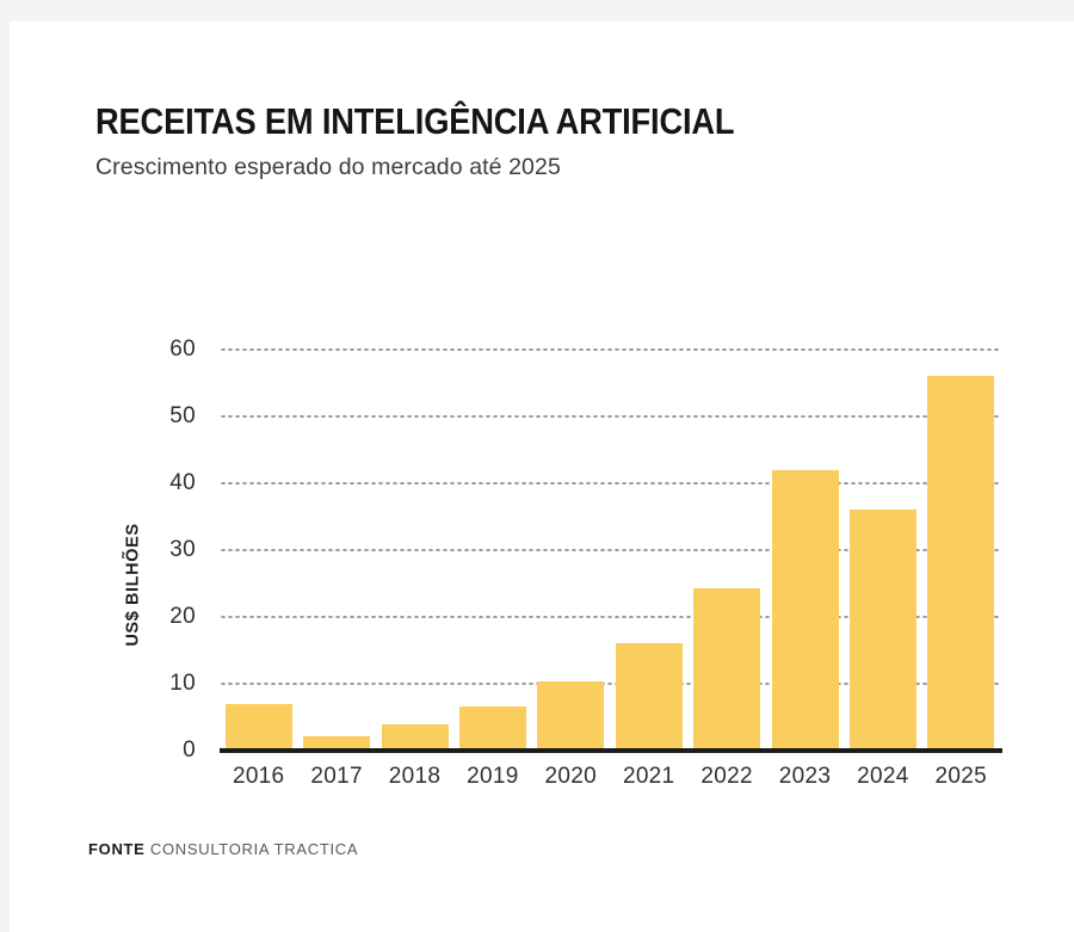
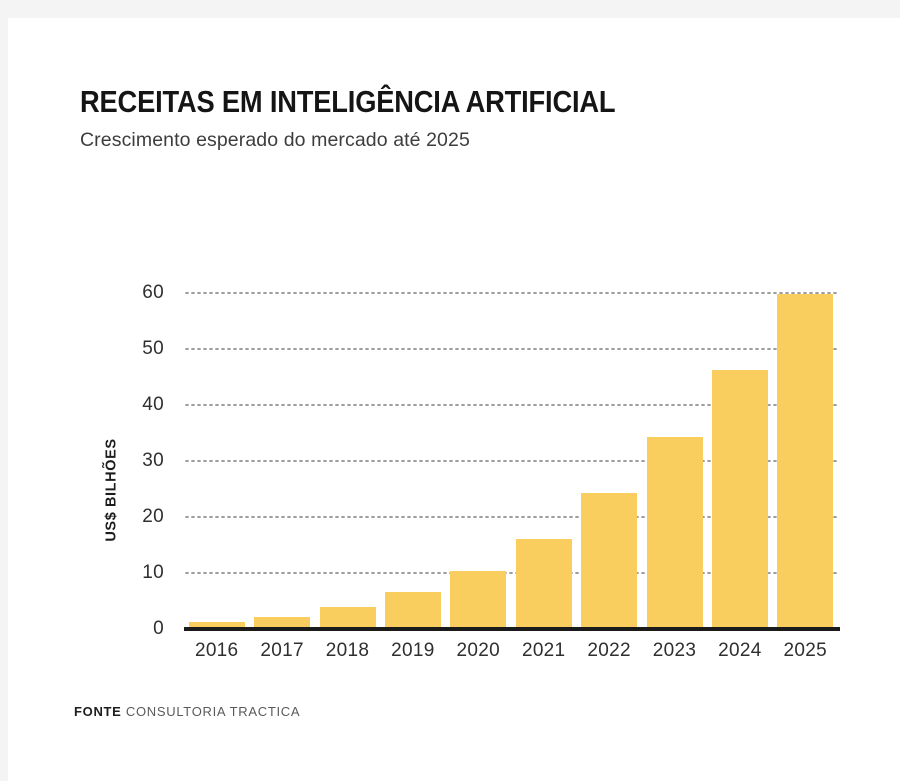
2016: 7 -> 1
2023: 42 -> 34
2024: 36 -> 46
2025: 56 -> 60
